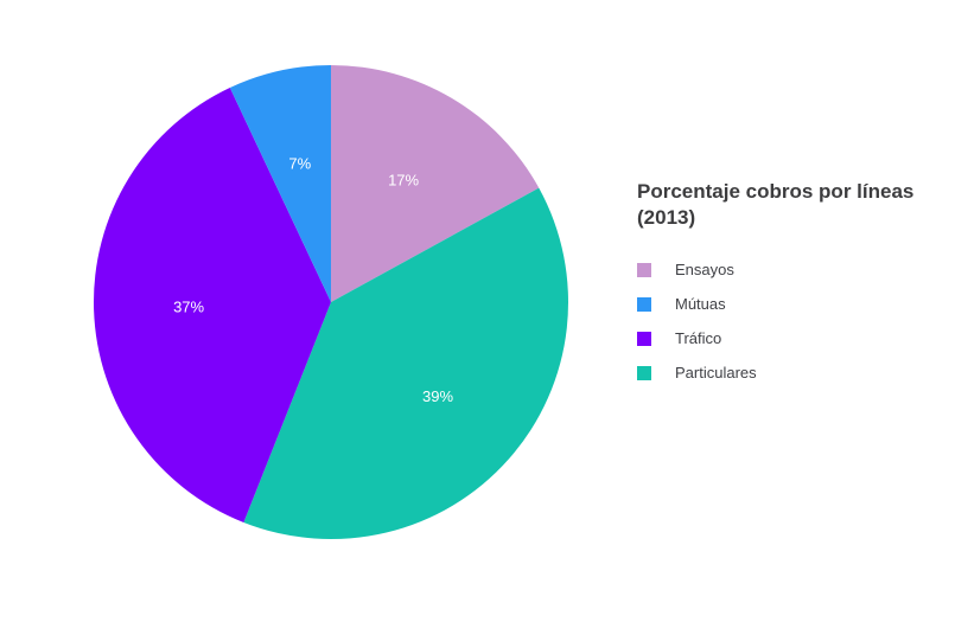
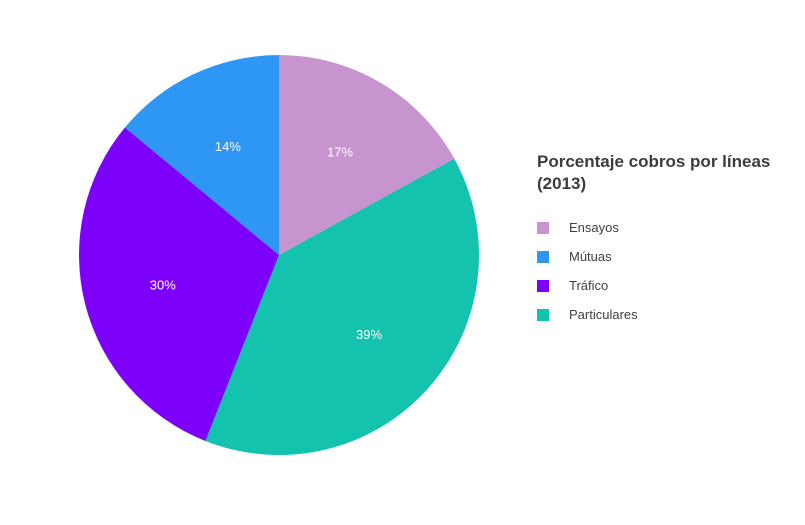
Mútuas: 7% -> 14%
Tráfico: 37% -> 30%
